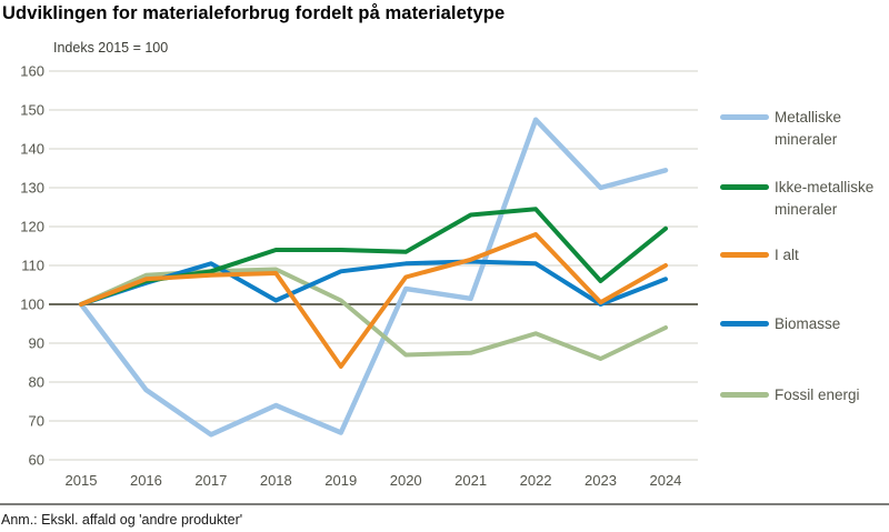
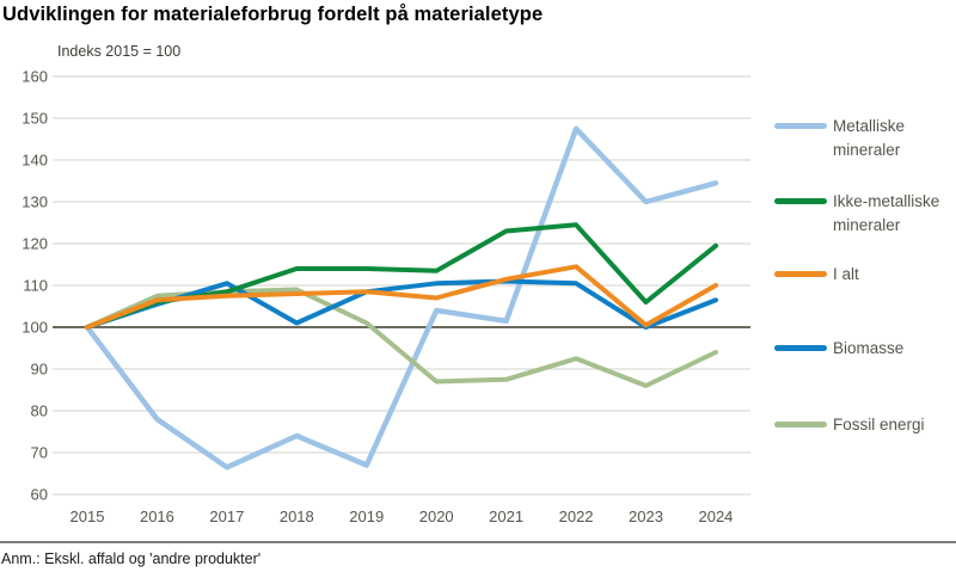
I alt/2019: 84 -> 108
I alt/2022: 118 -> 114
